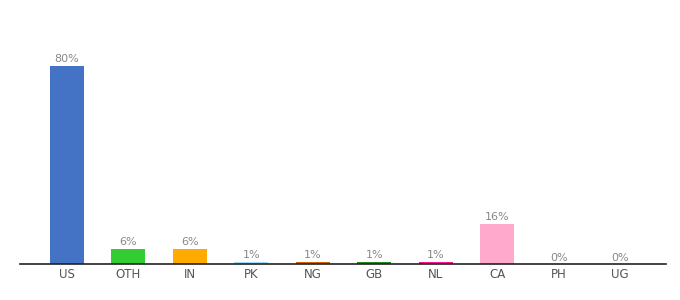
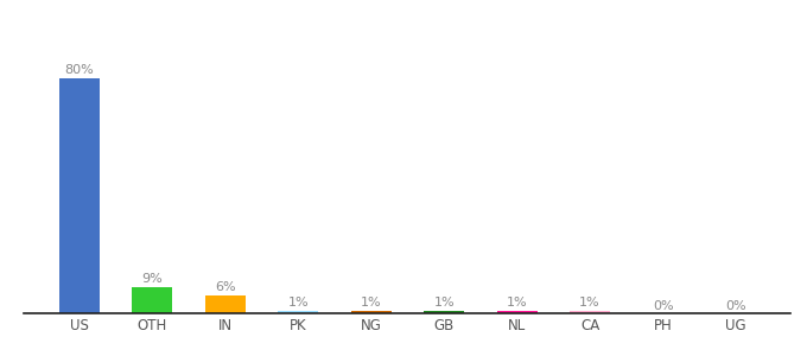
OTH: 6% -> 9%
CA: 16% -> 1%
